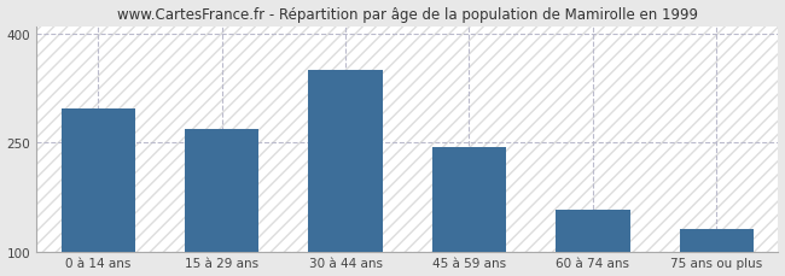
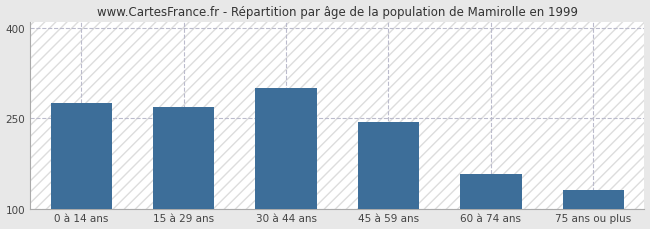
0 à 14 ans: 296 -> 275
30 à 44 ans: 350 -> 300
